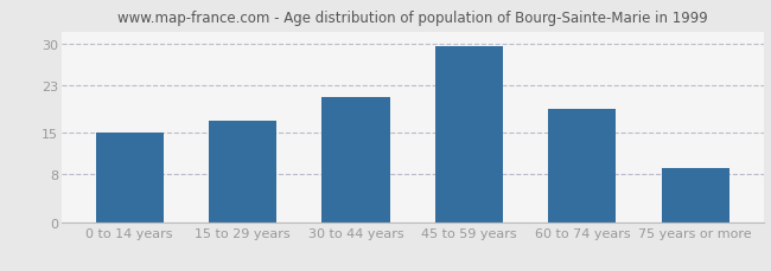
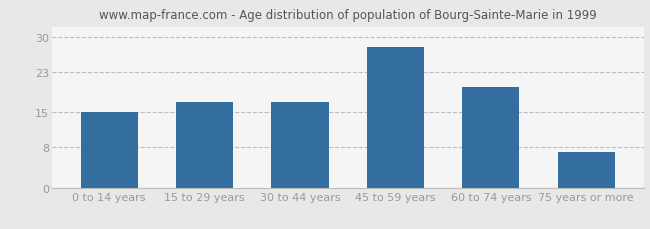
30 to 44 years: 21.0 -> 17.0
45 to 59 years: 29.5 -> 28.0
60 to 74 years: 19.0 -> 20.0
75 years or more: 9.0 -> 7.0
